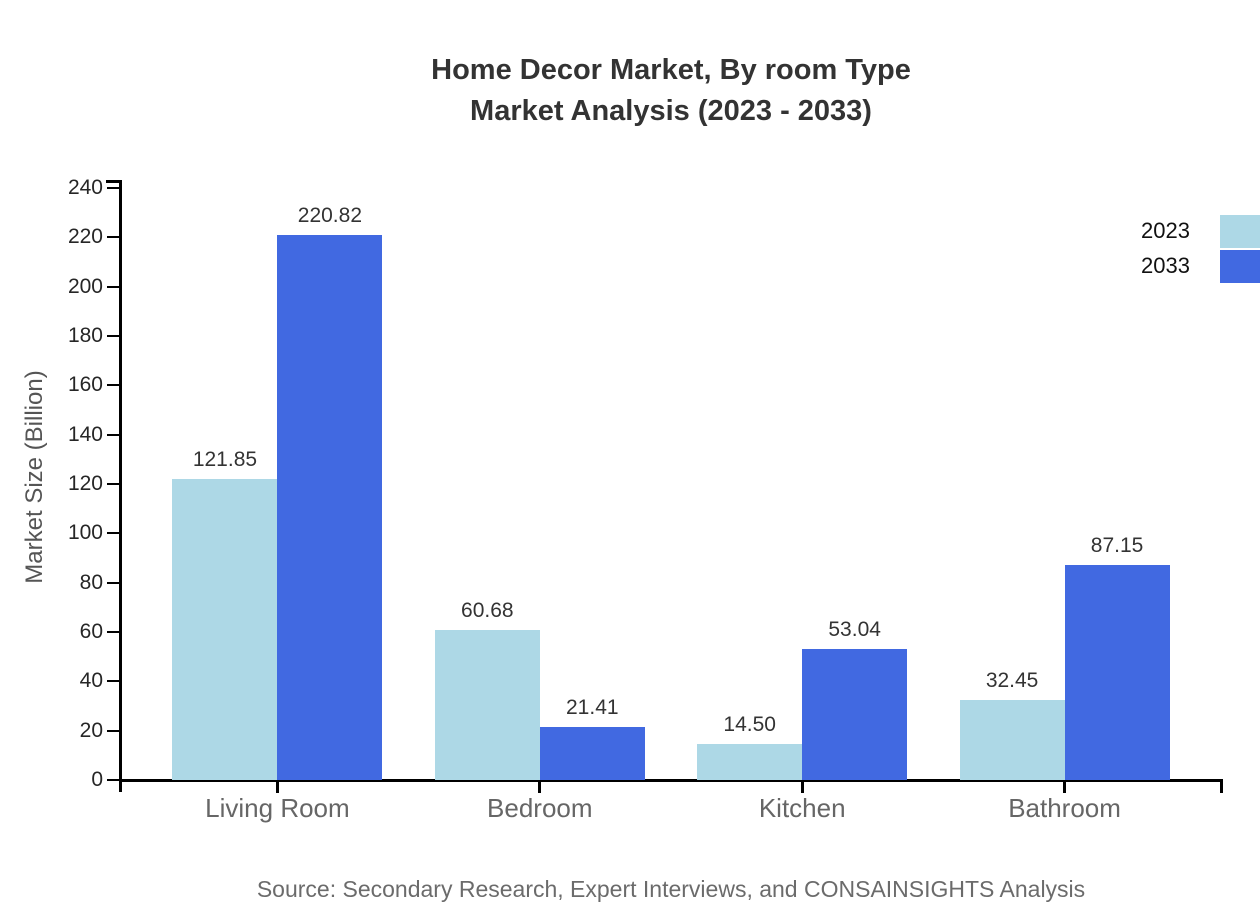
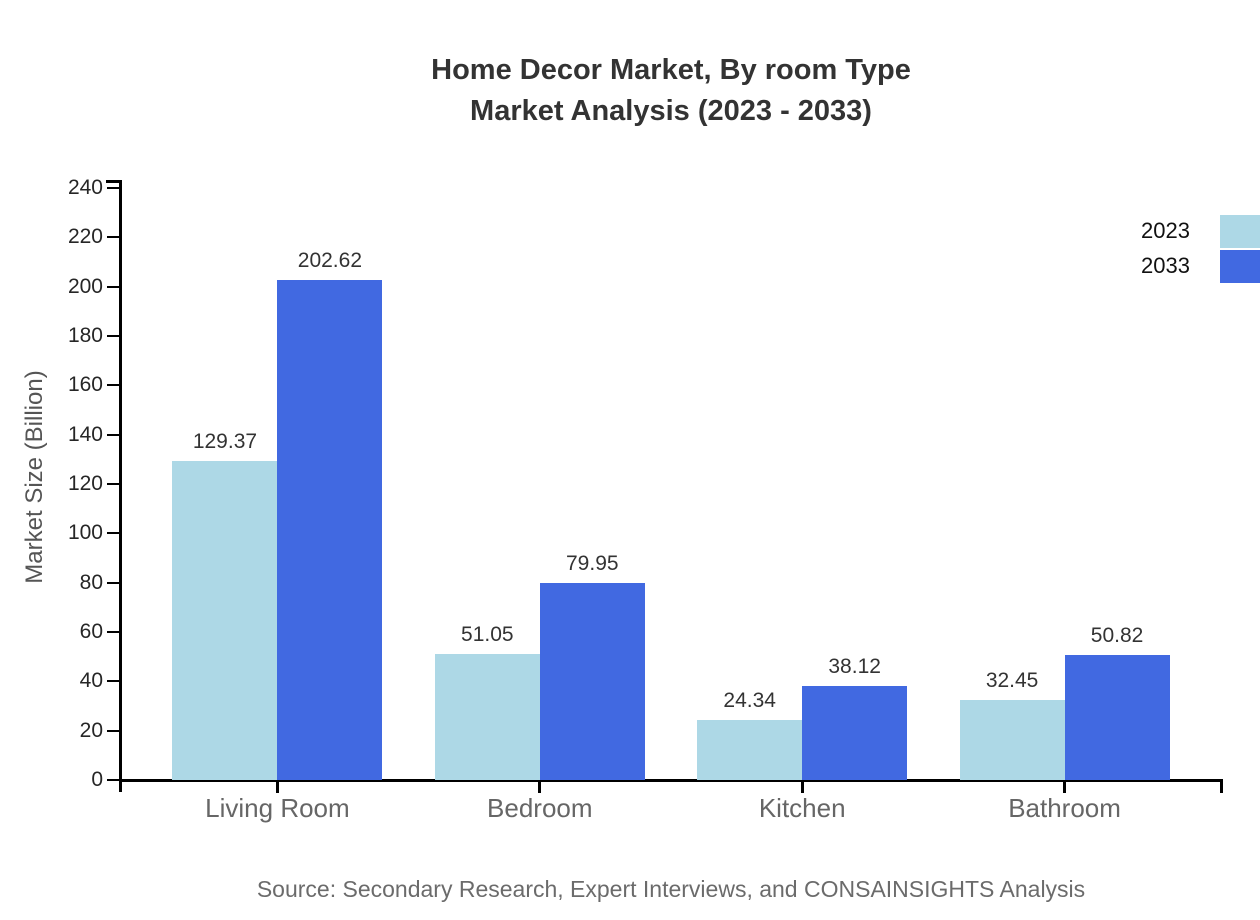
2023/Living Room: 121.85 -> 129.37
2033/Living Room: 220.82 -> 202.62
2023/Bedroom: 60.68 -> 51.05
2033/Bedroom: 21.41 -> 79.95
2023/Kitchen: 14.50 -> 24.34
2033/Kitchen: 53.04 -> 38.12
2033/Bathroom: 87.15 -> 50.82
